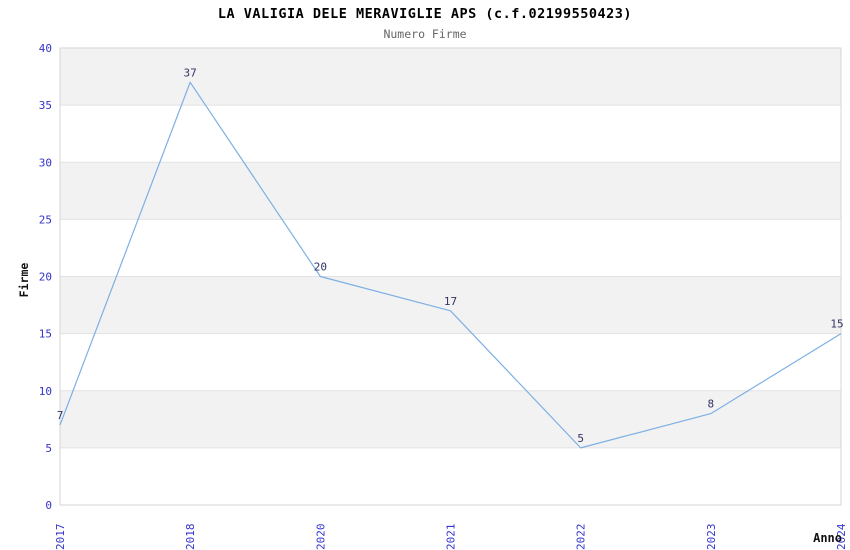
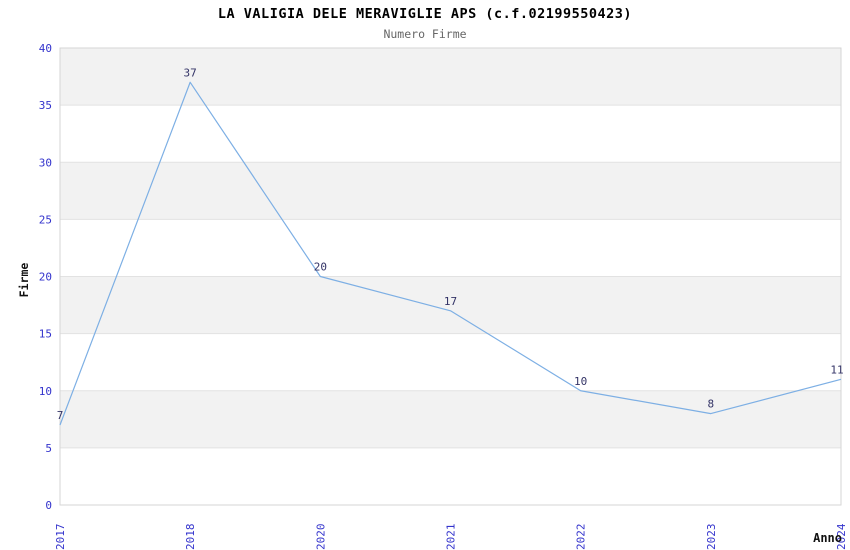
2022: 5 -> 10
2024: 15 -> 11
